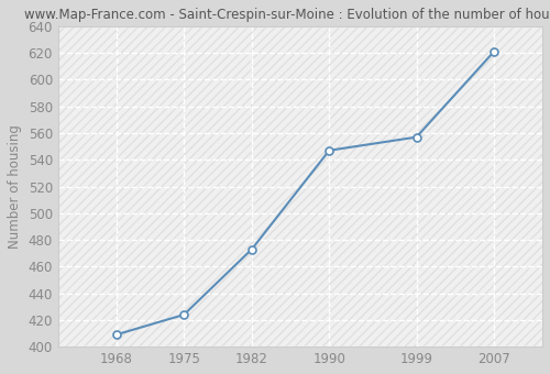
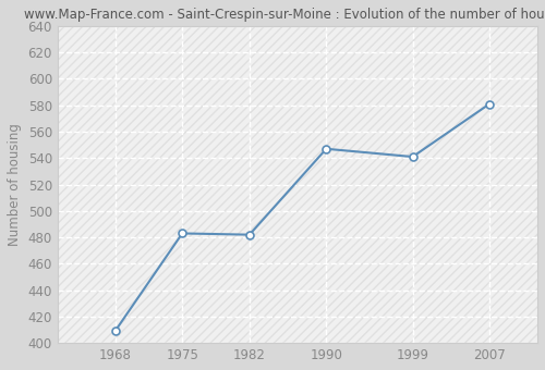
1975: 424 -> 483
1982: 473 -> 482
1999: 557 -> 541
2007: 621 -> 581
